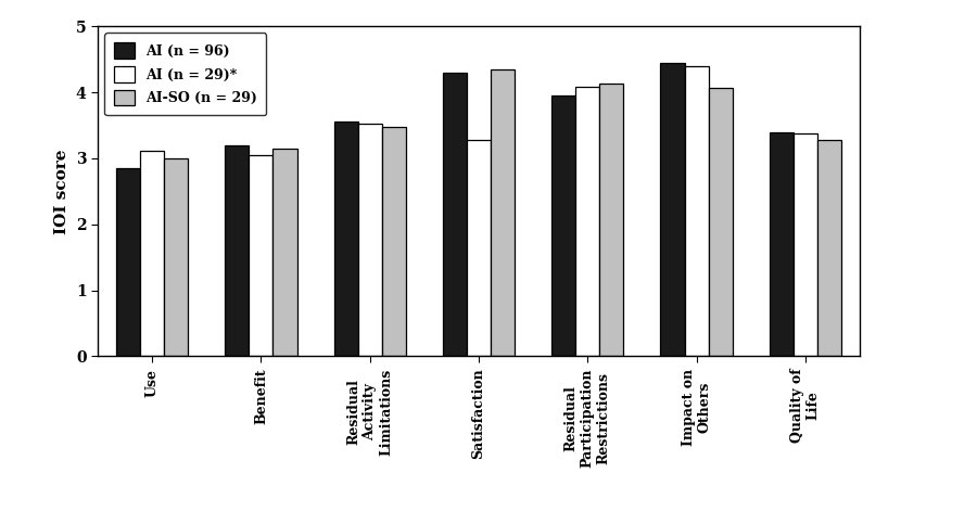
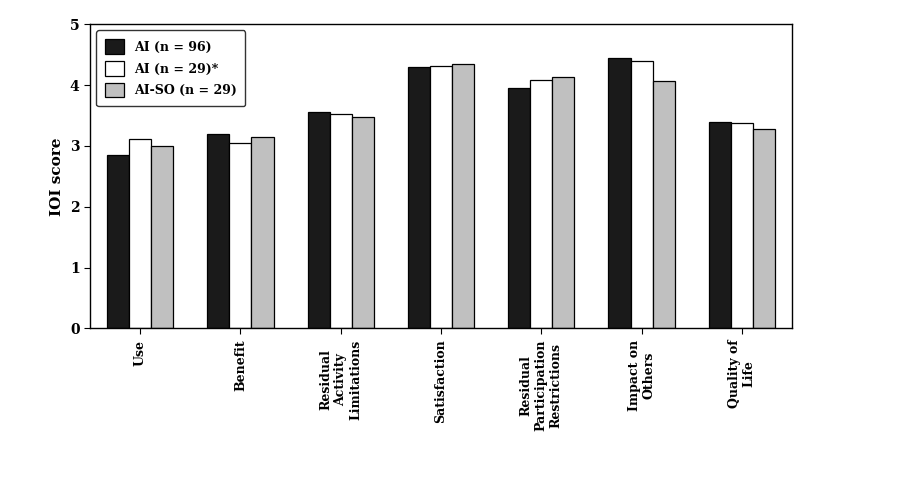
AI (n = 29)*/Satisfaction: 3.28 -> 4.32
